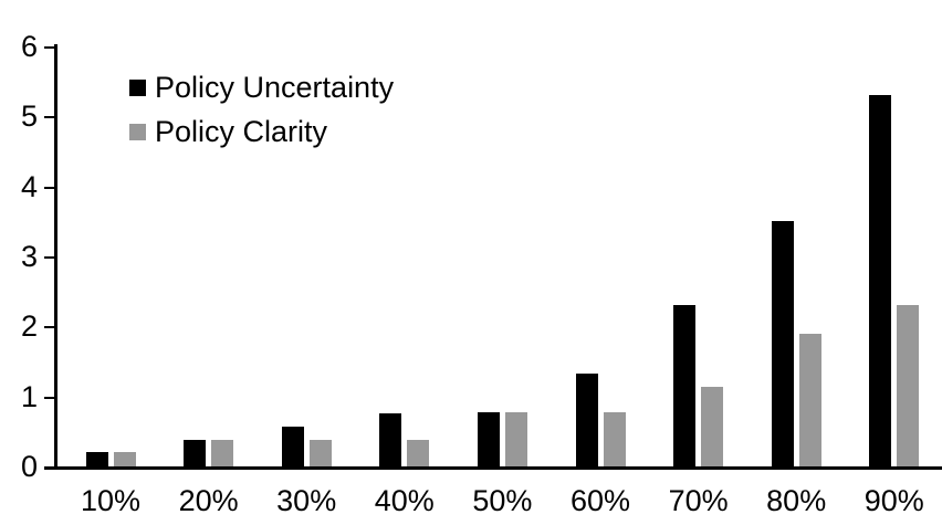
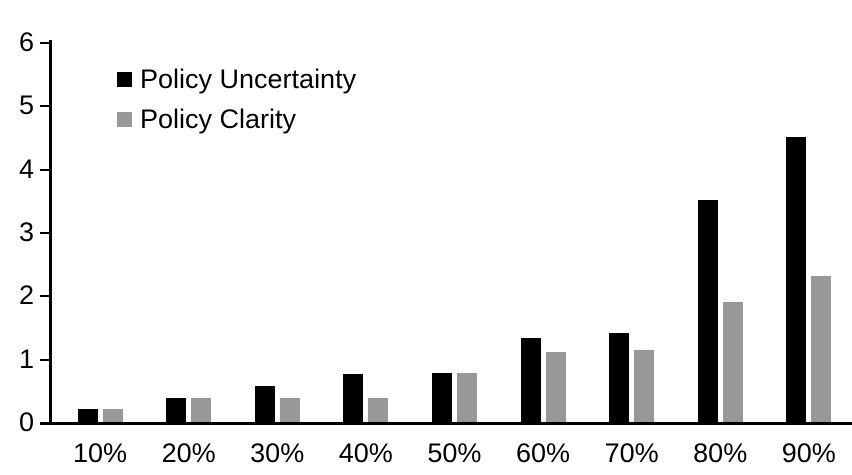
Policy Clarity/60%: 0.8 -> 1.1
Policy Uncertainty/70%: 2.3 -> 1.4
Policy Uncertainty/90%: 5.3 -> 4.5
